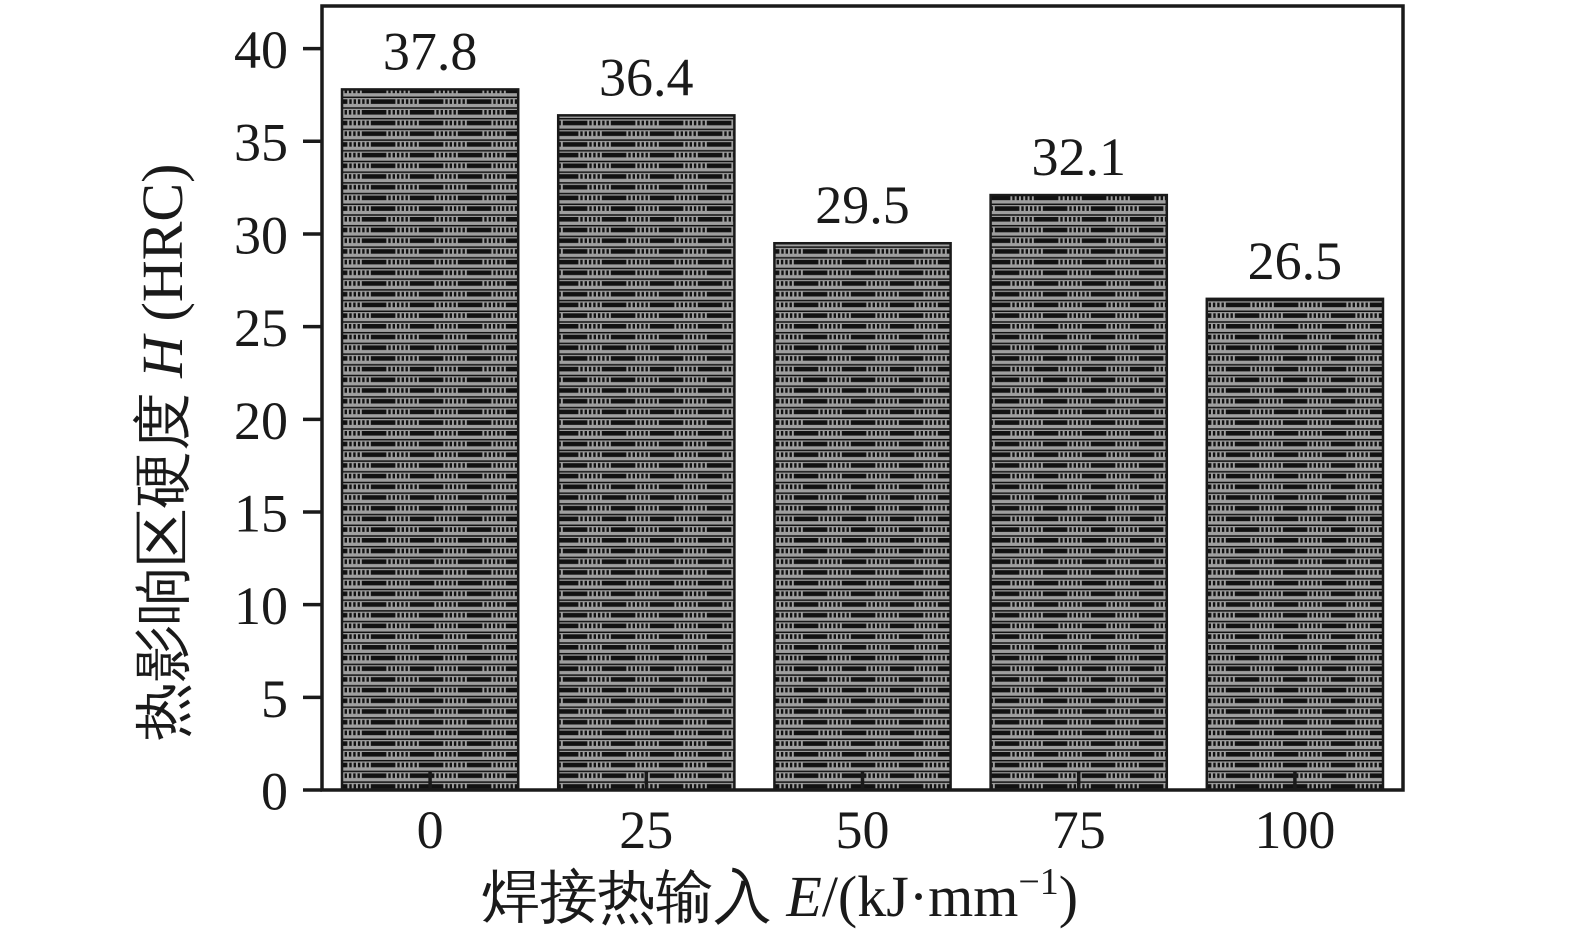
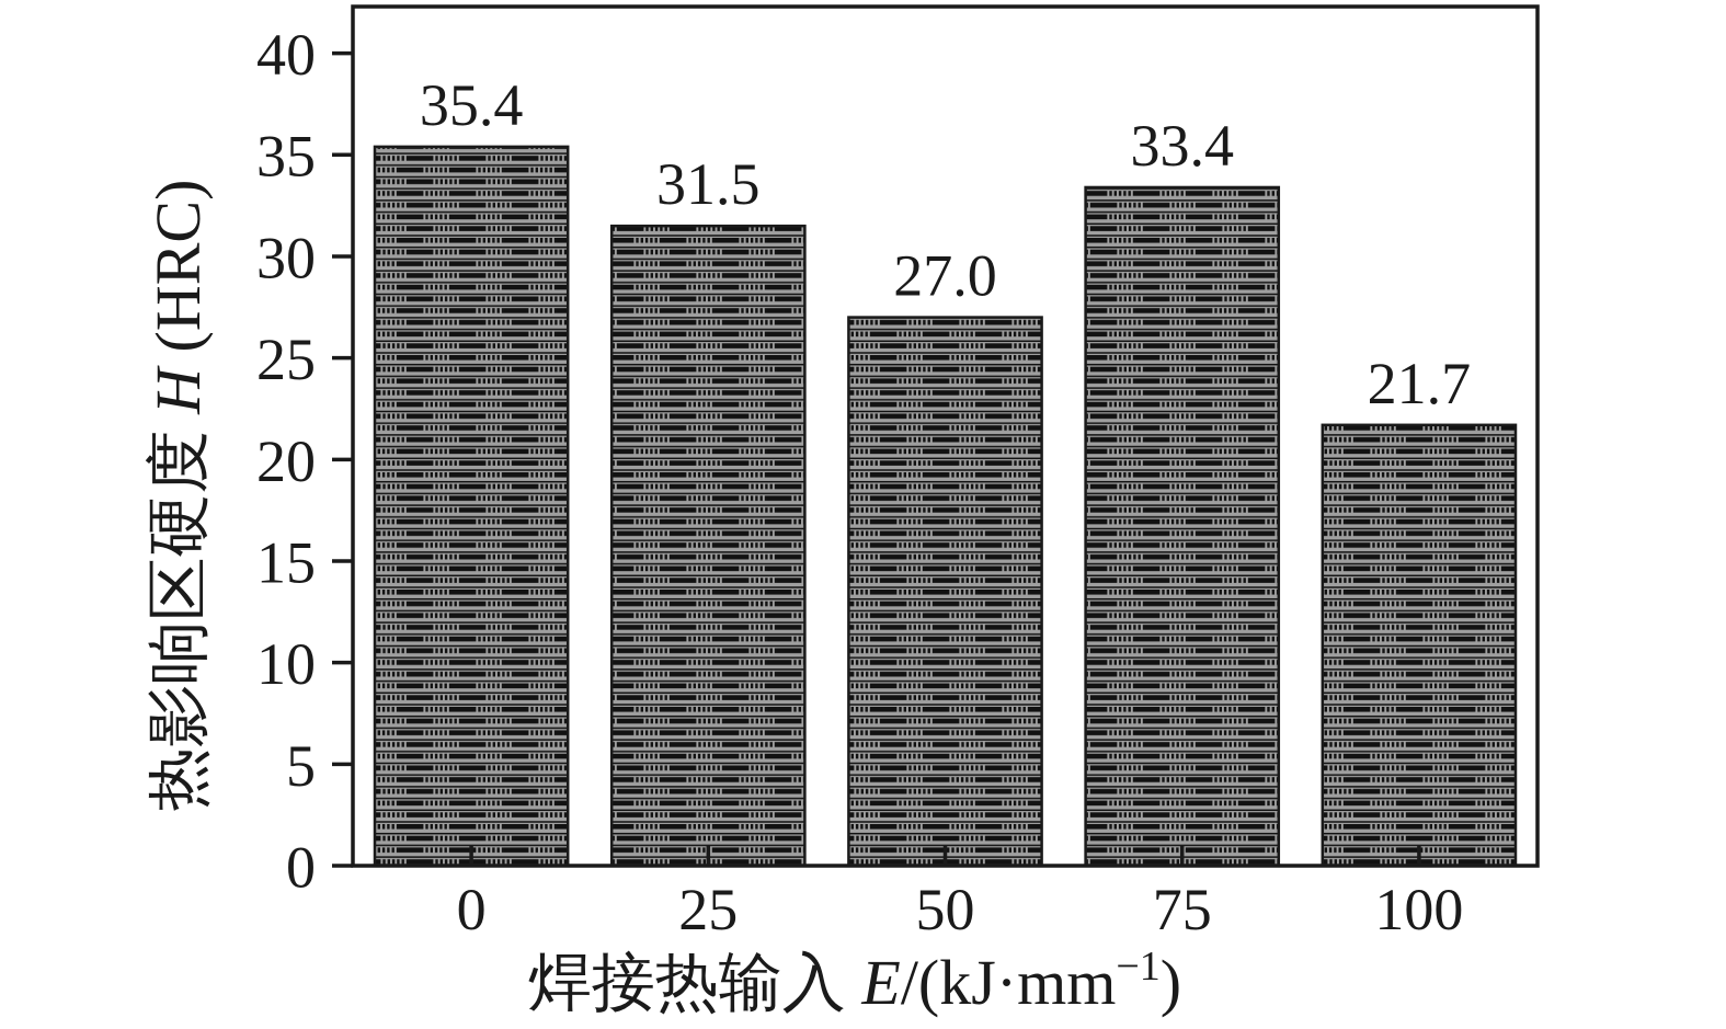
0: 37.8 -> 35.4
25: 36.4 -> 31.5
50: 29.5 -> 27.0
75: 32.1 -> 33.4
100: 26.5 -> 21.7
